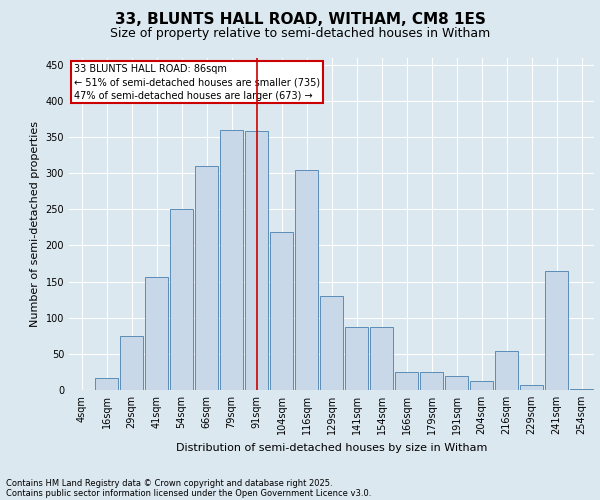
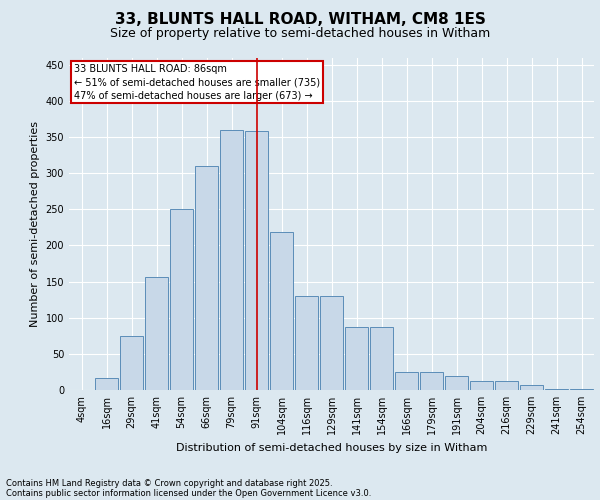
116sqm: 304 -> 130
216sqm: 54 -> 12
241sqm: 164 -> 2
